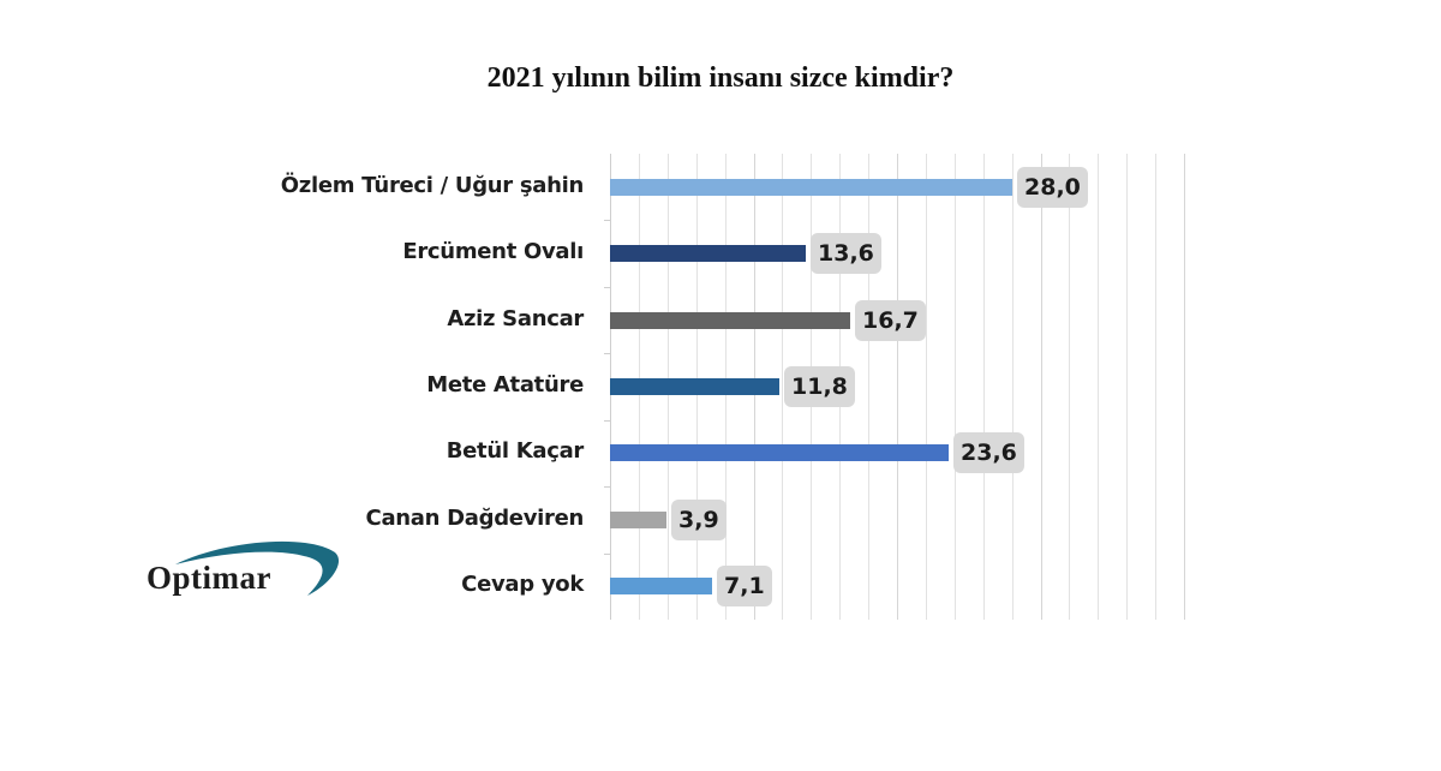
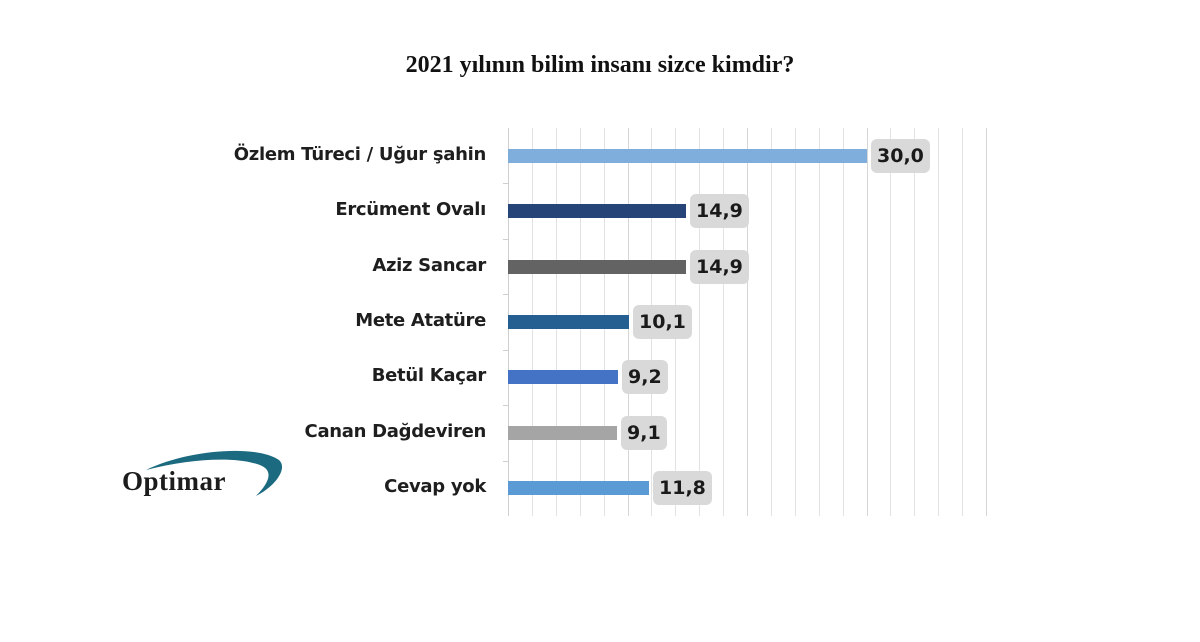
Özlem Türeci / Uğur şahin: 28,0 -> 30,0
Ercüment Ovalı: 13,6 -> 14,9
Aziz Sancar: 16,7 -> 14,9
Mete Atatüre: 11,8 -> 10,1
Betül Kaçar: 23,6 -> 9,2
Canan Dağdeviren: 3,9 -> 9,1
Cevap yok: 7,1 -> 11,8
